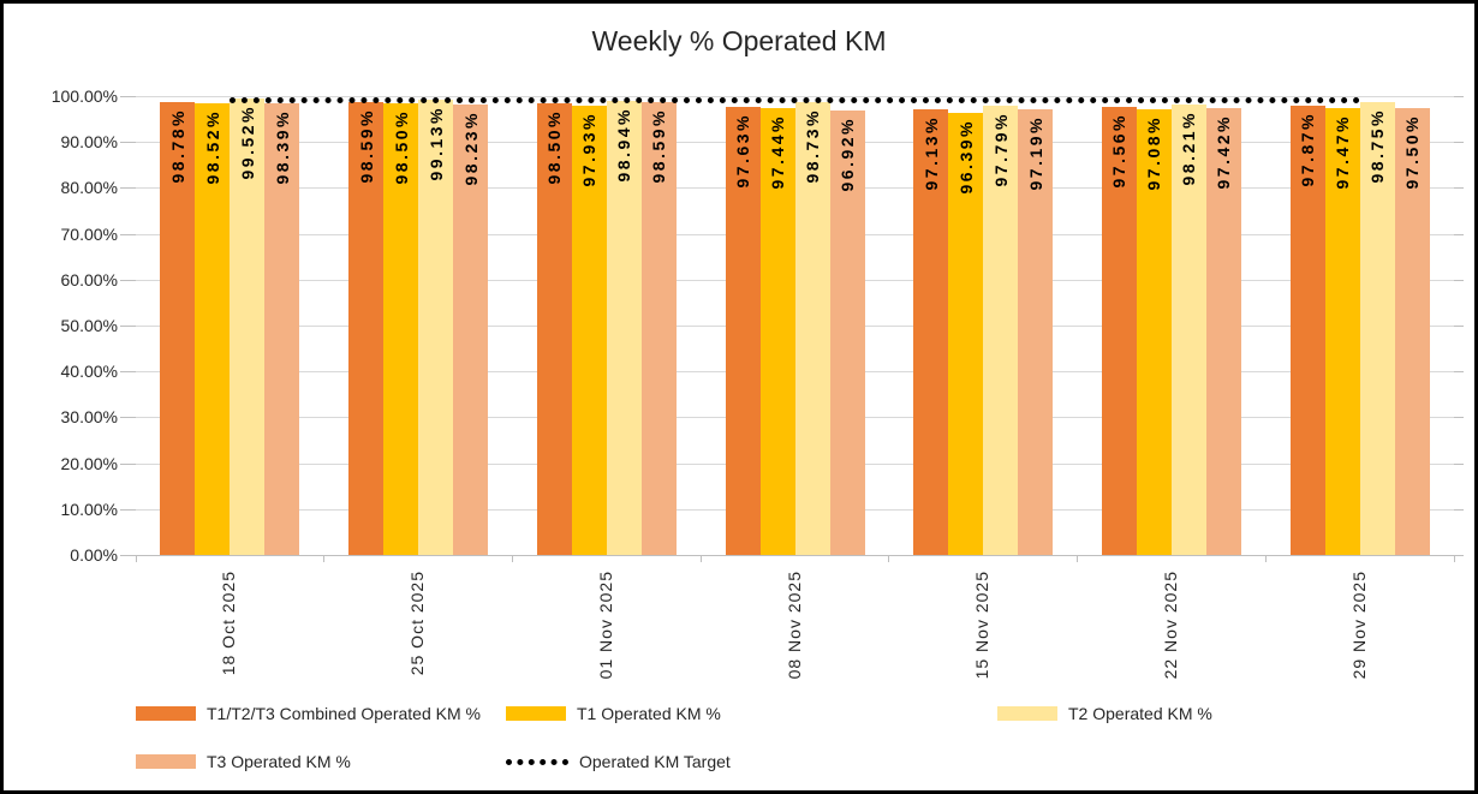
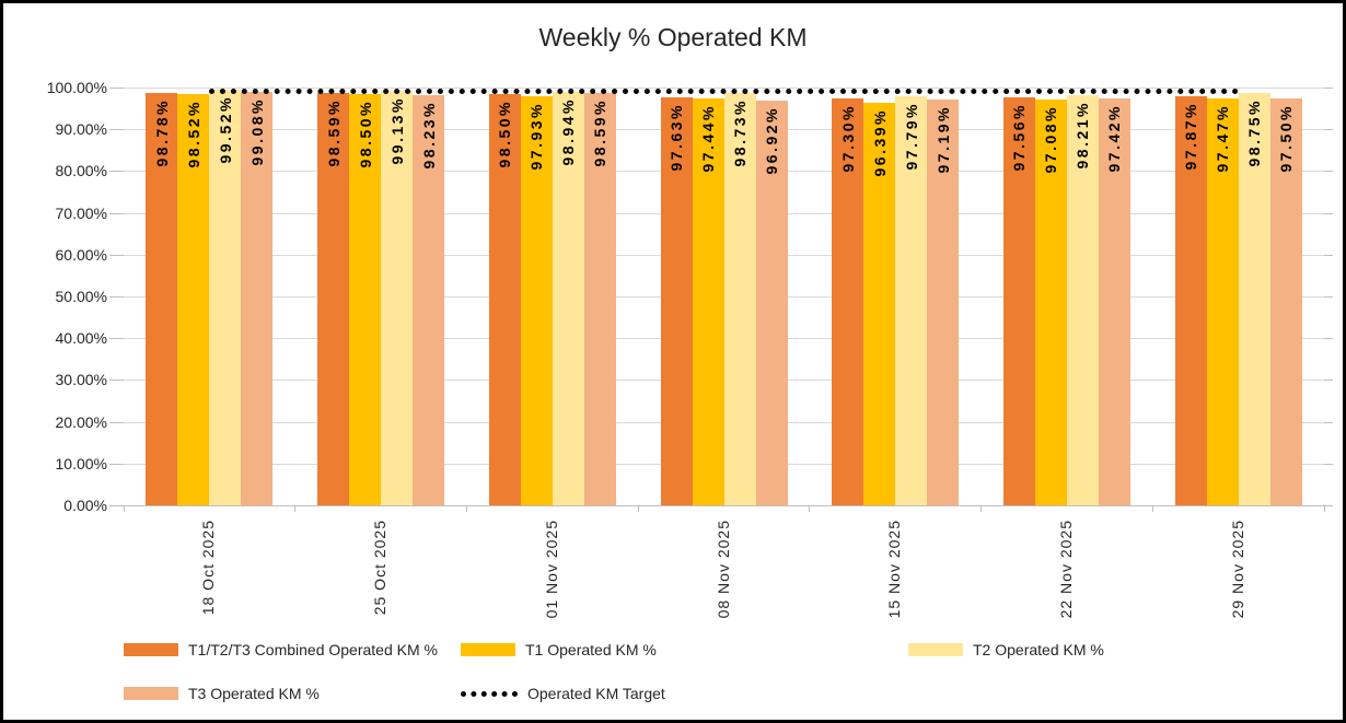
T3 Operated KM %/18 Oct 2025: 98.39% -> 99.08%
T1/T2/T3 Combined Operated KM %/15 Nov 2025: 97.13% -> 97.30%
